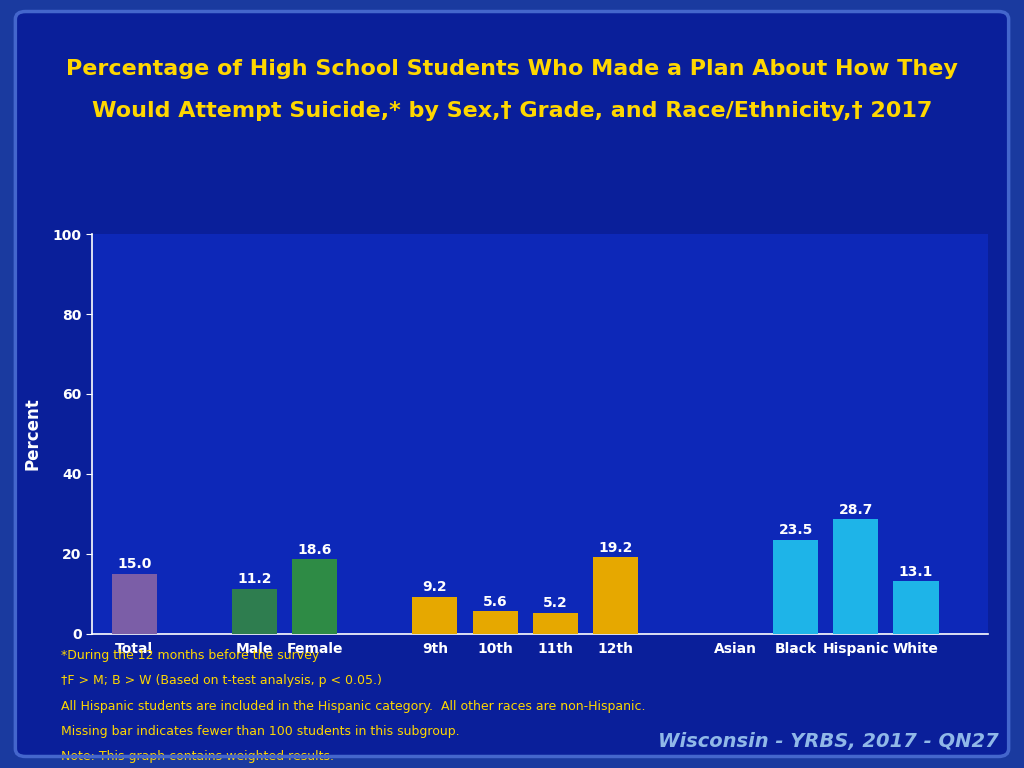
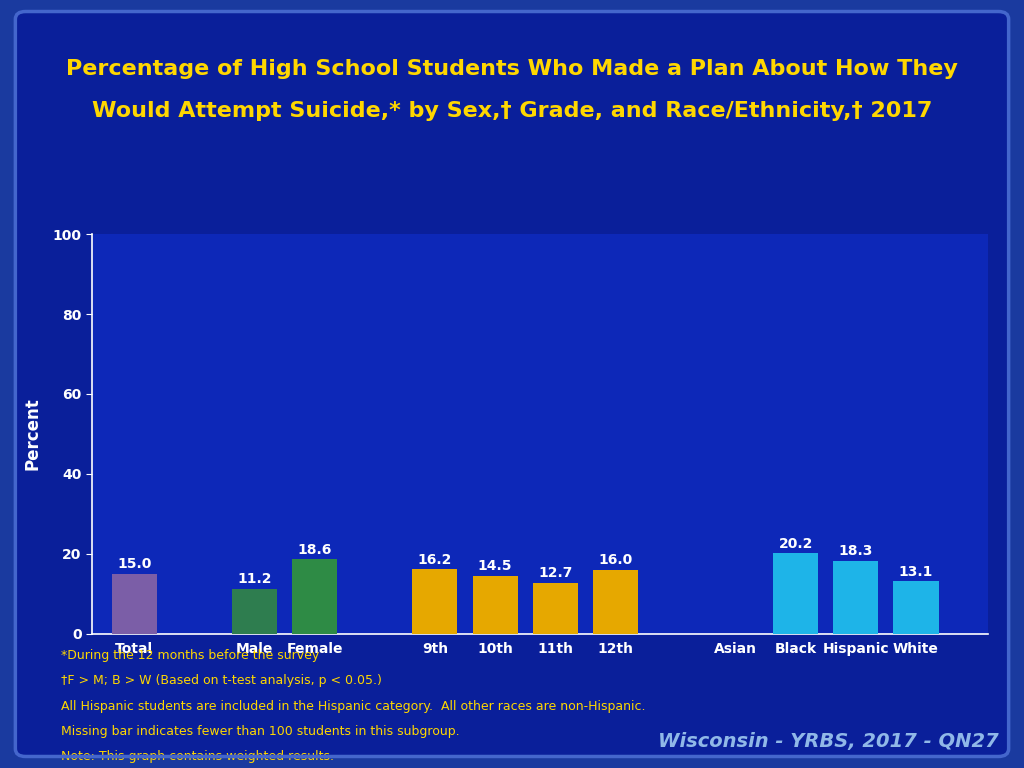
9th: 9.2 -> 16.2
10th: 5.6 -> 14.5
11th: 5.2 -> 12.7
12th: 19.2 -> 16.0
Black: 23.5 -> 20.2
Hispanic: 28.7 -> 18.3
